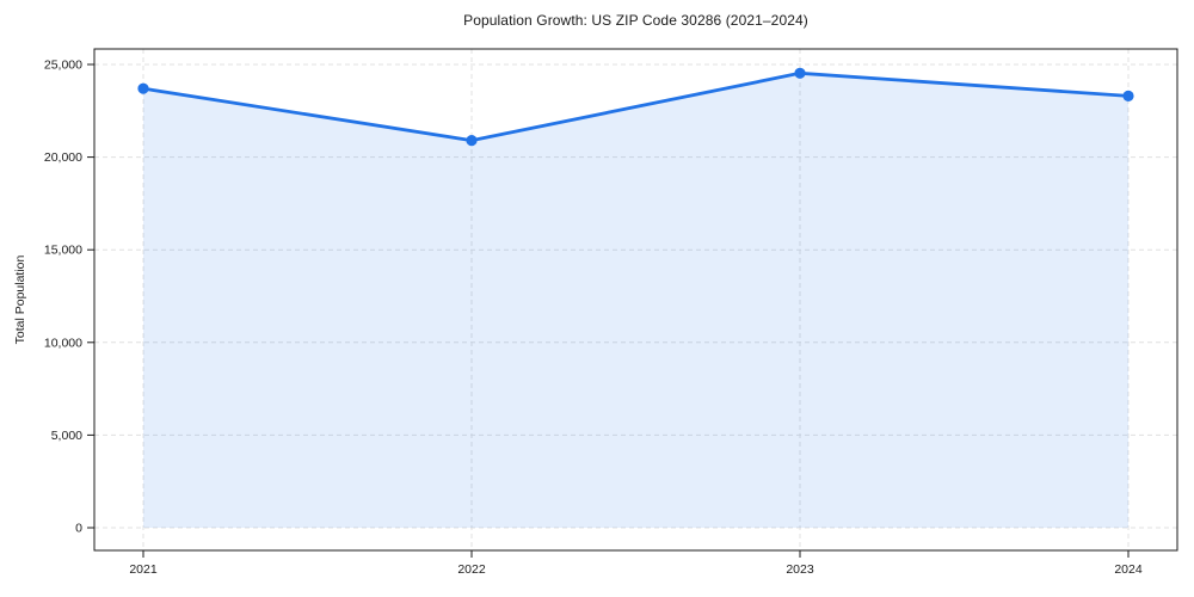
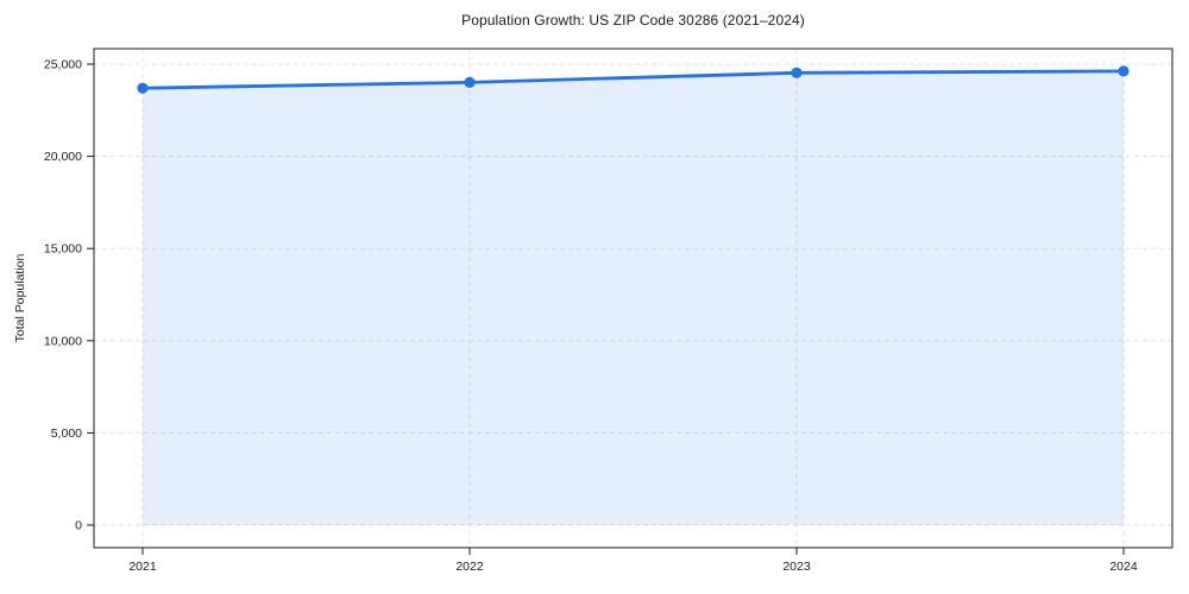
2022: 20900 -> 24000
2024: 23300 -> 24600
